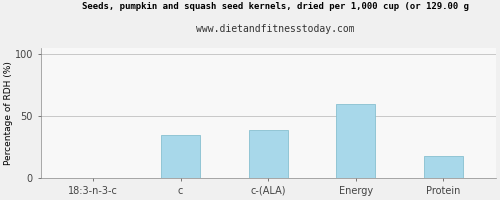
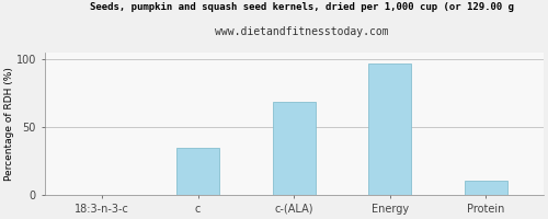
c-(ALA): 39 -> 69
Energy: 60 -> 97
Protein: 18 -> 11
